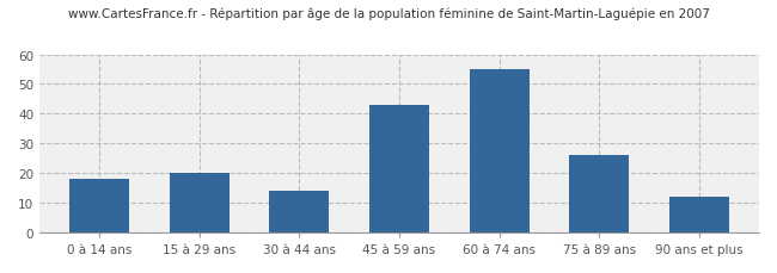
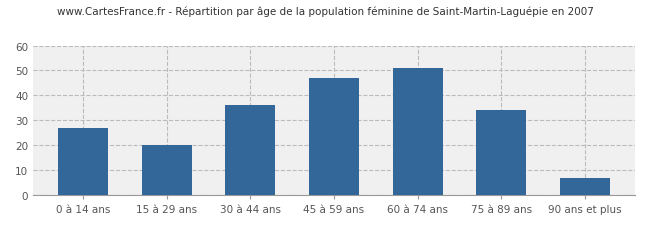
0 à 14 ans: 18 -> 27
30 à 44 ans: 14 -> 36
45 à 59 ans: 43 -> 47
60 à 74 ans: 55 -> 51
75 à 89 ans: 26 -> 34
90 ans et plus: 12 -> 7
